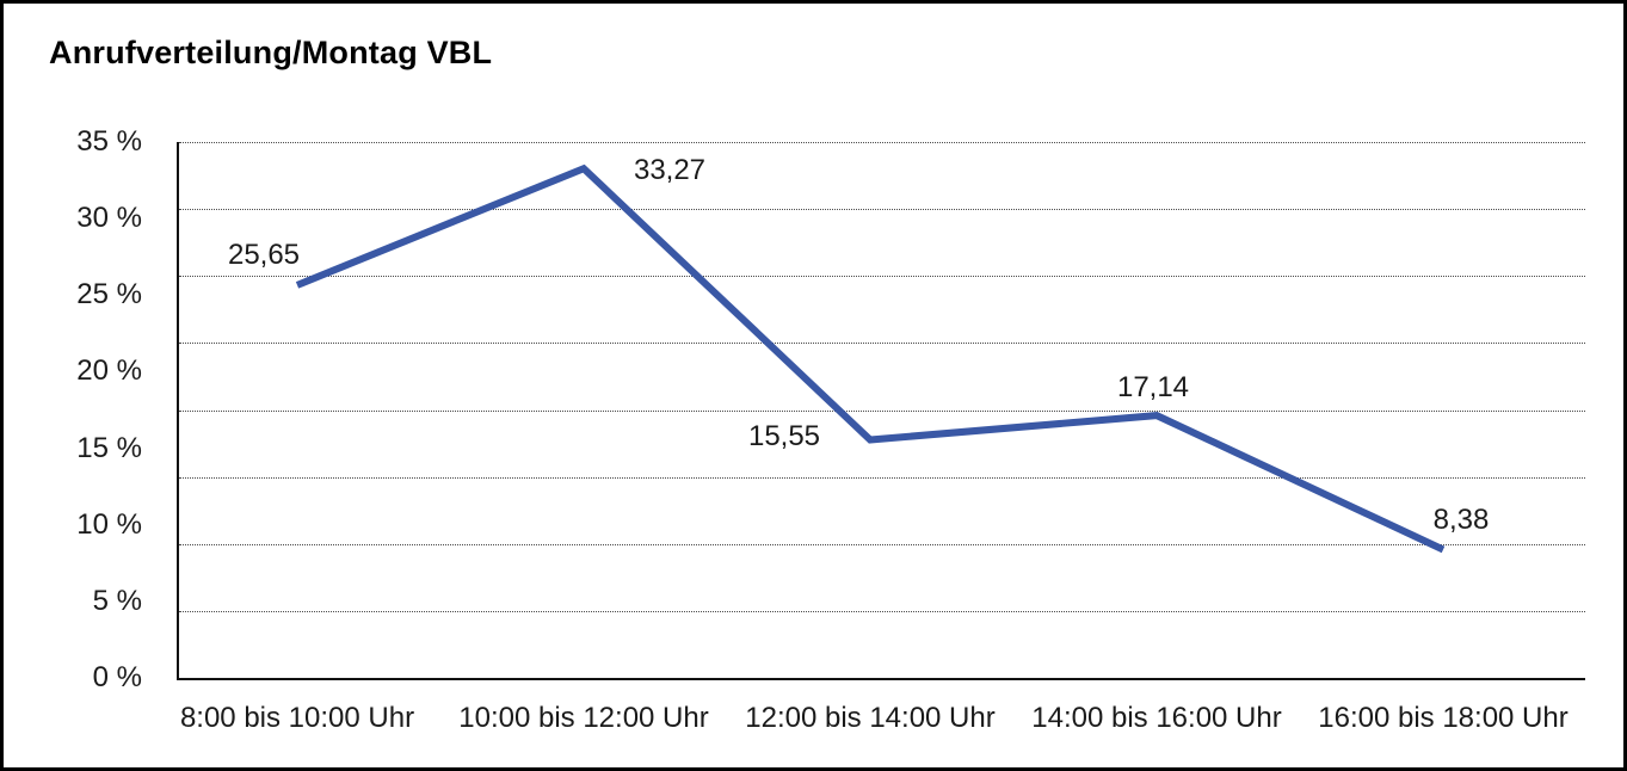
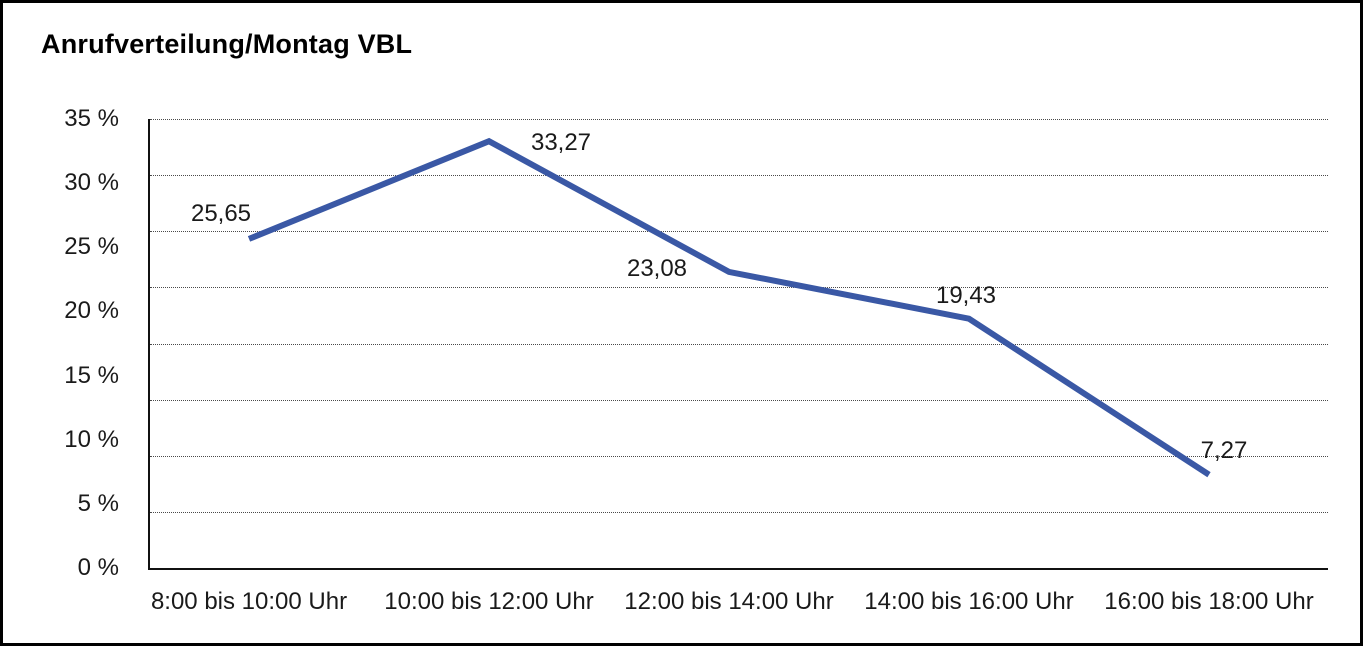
12:00 bis 14:00 Uhr: 15,55 -> 23,08
14:00 bis 16:00 Uhr: 17,14 -> 19,43
16:00 bis 18:00 Uhr: 8,38 -> 7,27
